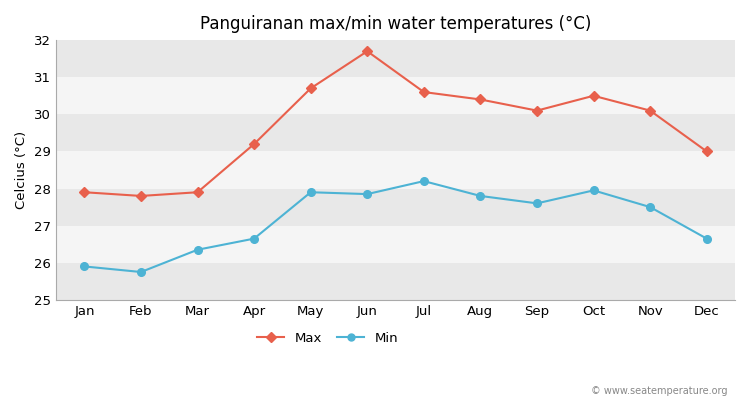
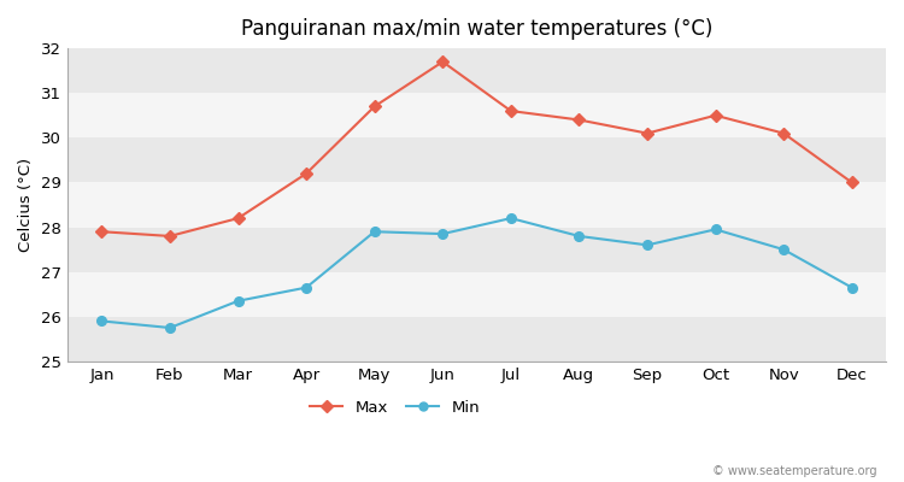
Max/Mar: 27.9 -> 28.2
